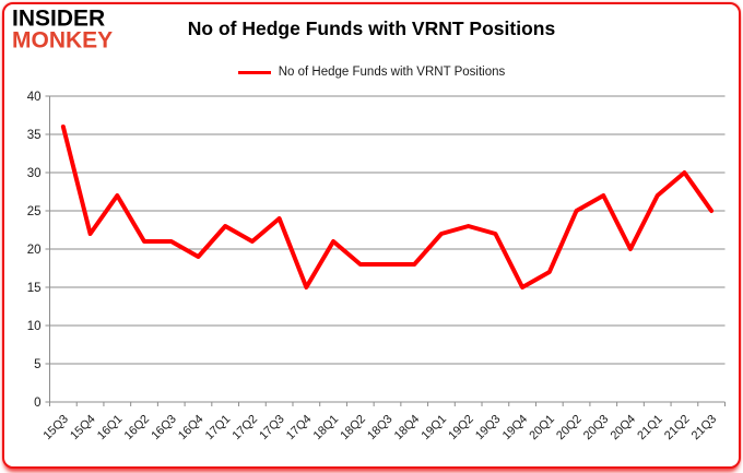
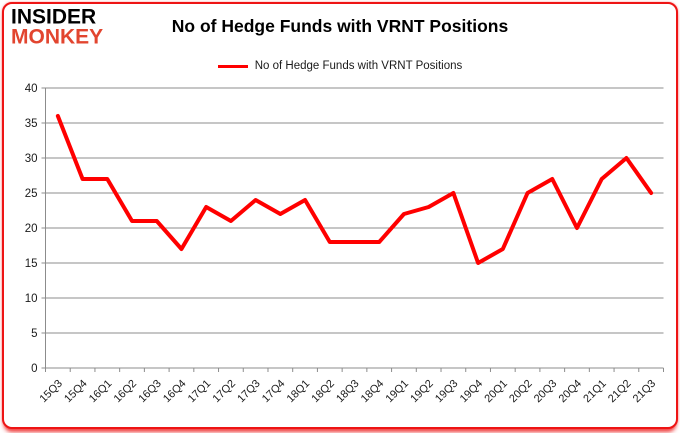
15Q4: 22 -> 27
16Q4: 19 -> 17
17Q4: 15 -> 22
18Q1: 21 -> 24
19Q3: 22 -> 25
